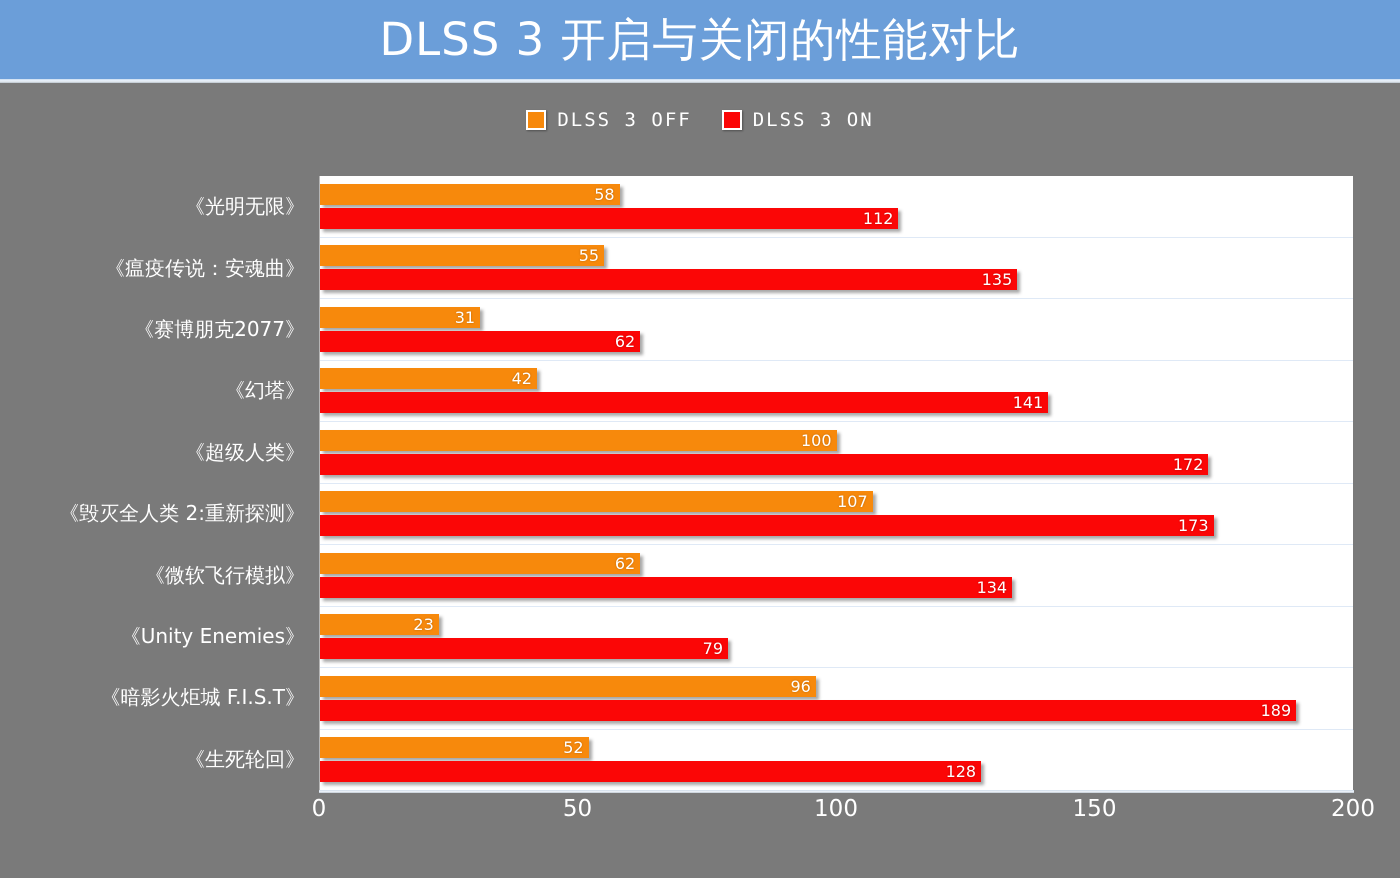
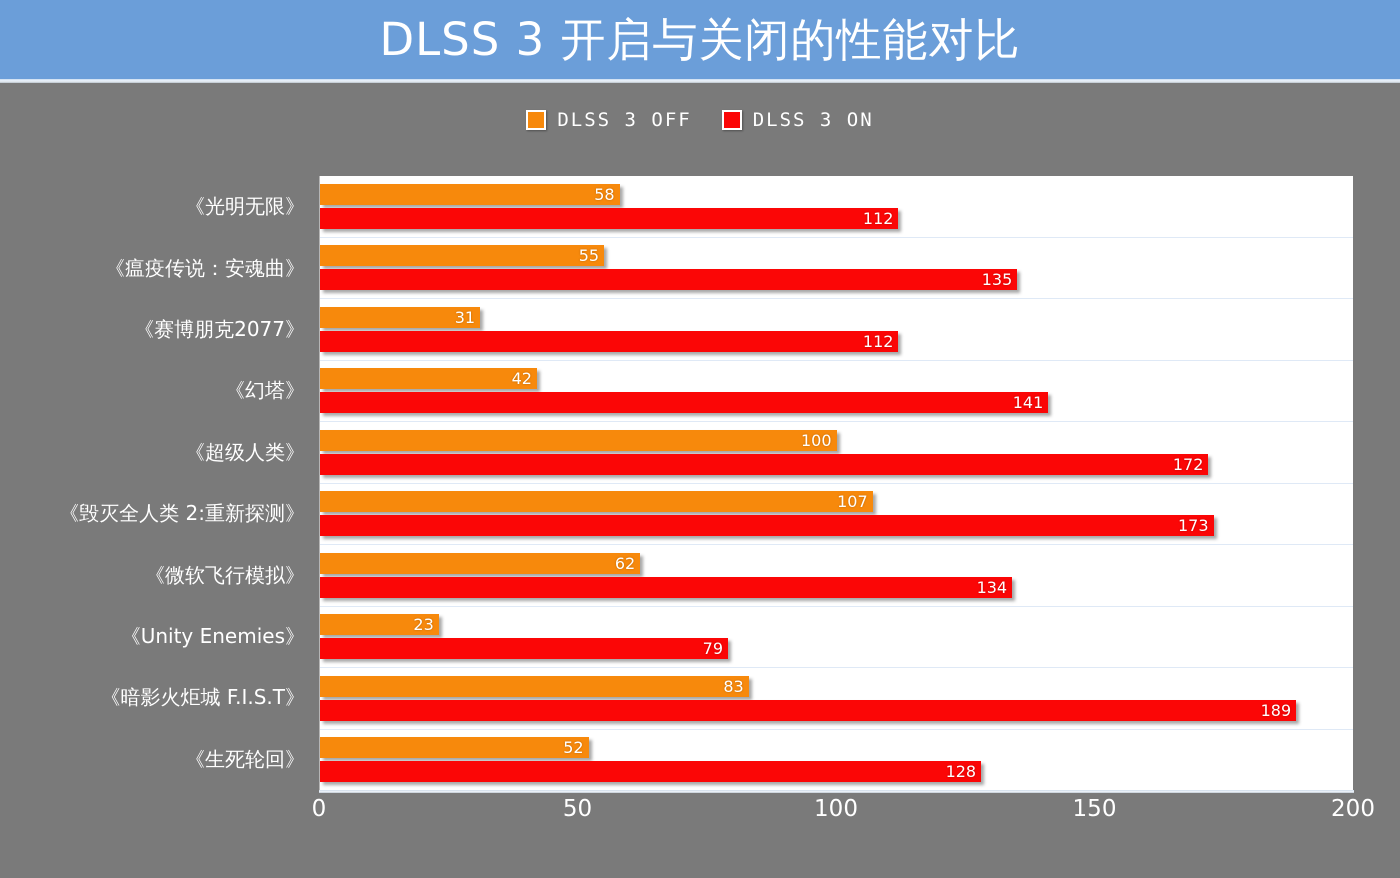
DLSS 3 ON/《赛博朋克2077》: 62 -> 112
DLSS 3 OFF/《暗影火炬城 F.I.S.T》: 96 -> 83
